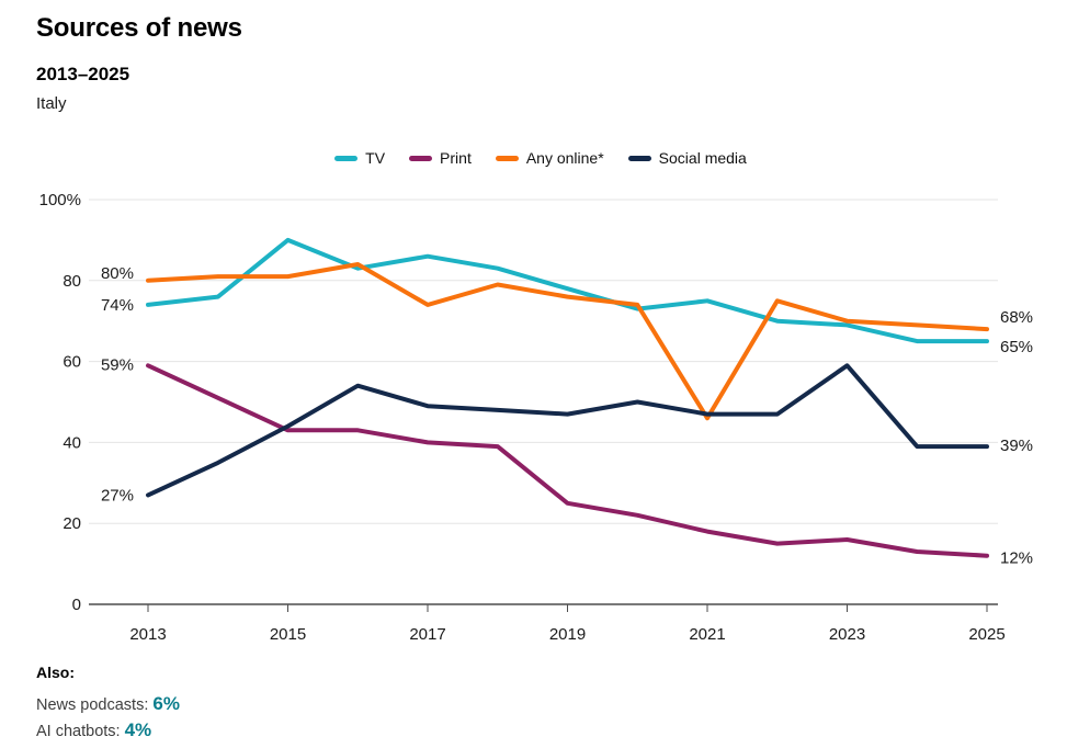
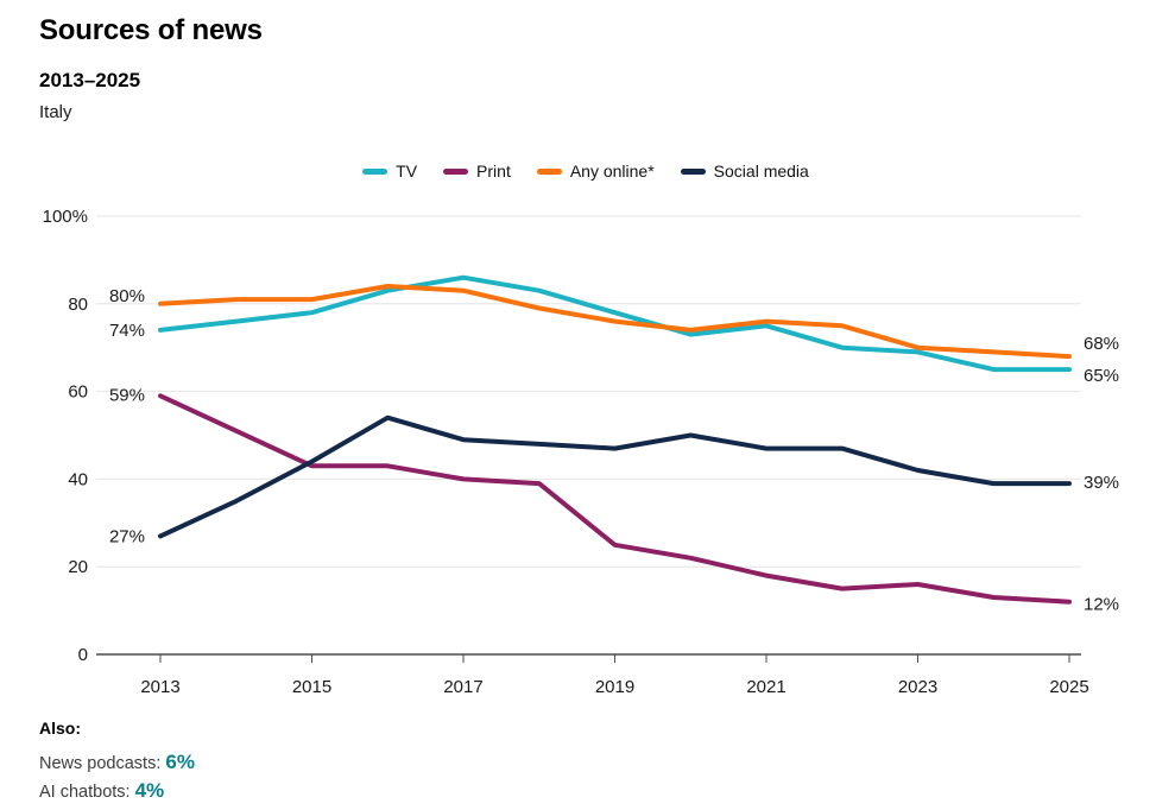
TV/2015: 90% -> 78%
Any online*/2017: 74% -> 83%
Any online*/2021: 46% -> 76%
Social media/2023: 59% -> 42%
